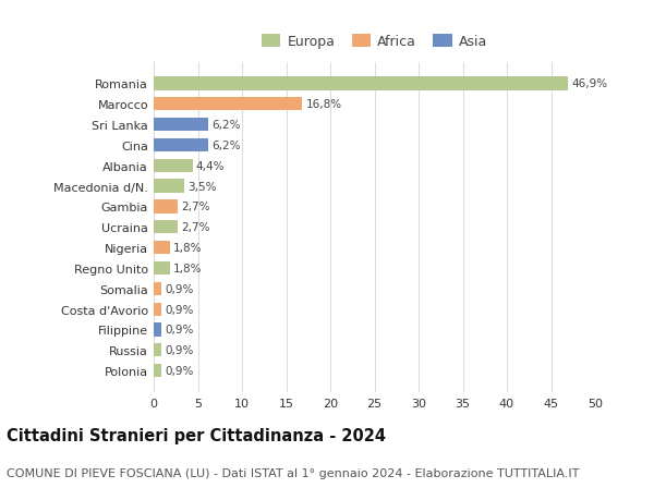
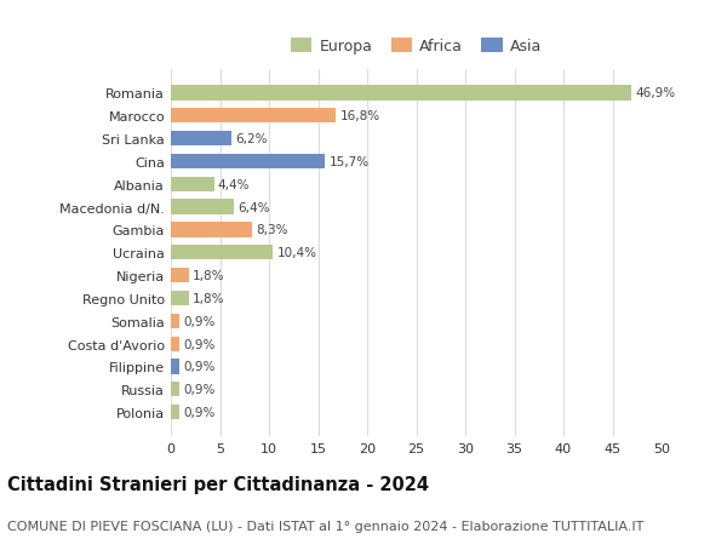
Cina: 6,2% -> 15,7%
Macedonia d/N.: 3,5% -> 6,4%
Gambia: 2,7% -> 8,3%
Ucraina: 2,7% -> 10,4%
